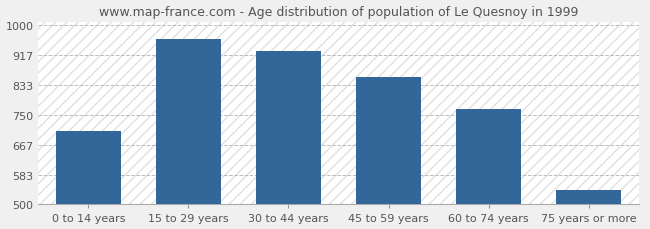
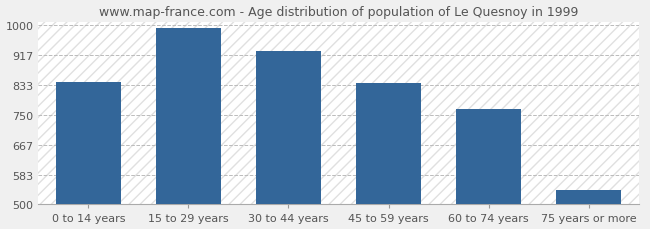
0 to 14 years: 705 -> 841
15 to 29 years: 960 -> 993
45 to 59 years: 855 -> 838
